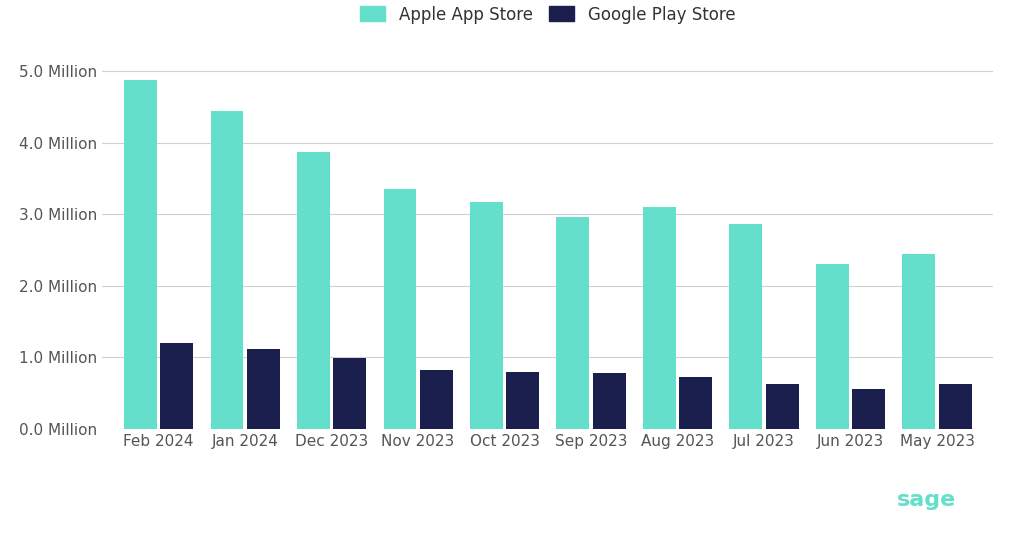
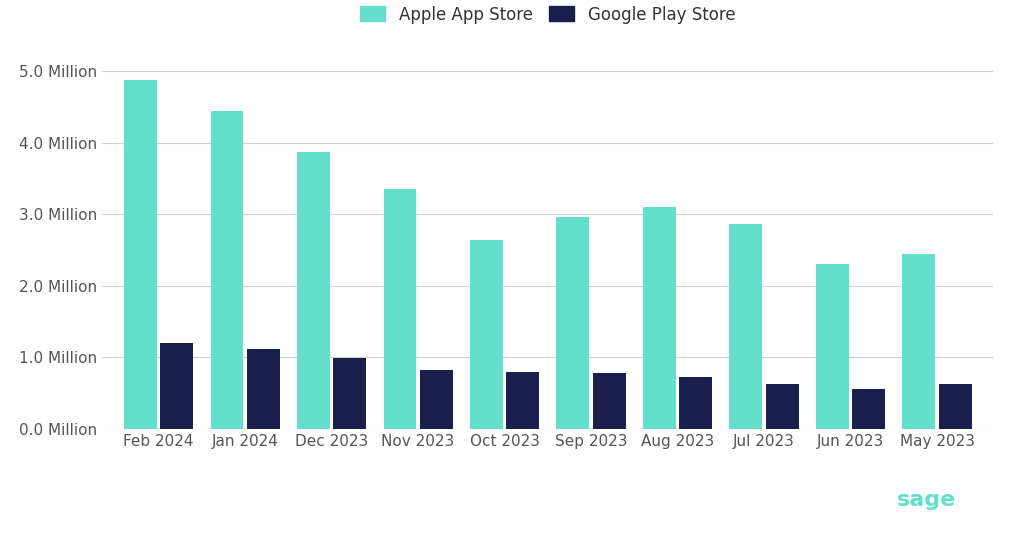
Apple App Store/Oct 2023: 3.18 Million -> 2.64 Million
